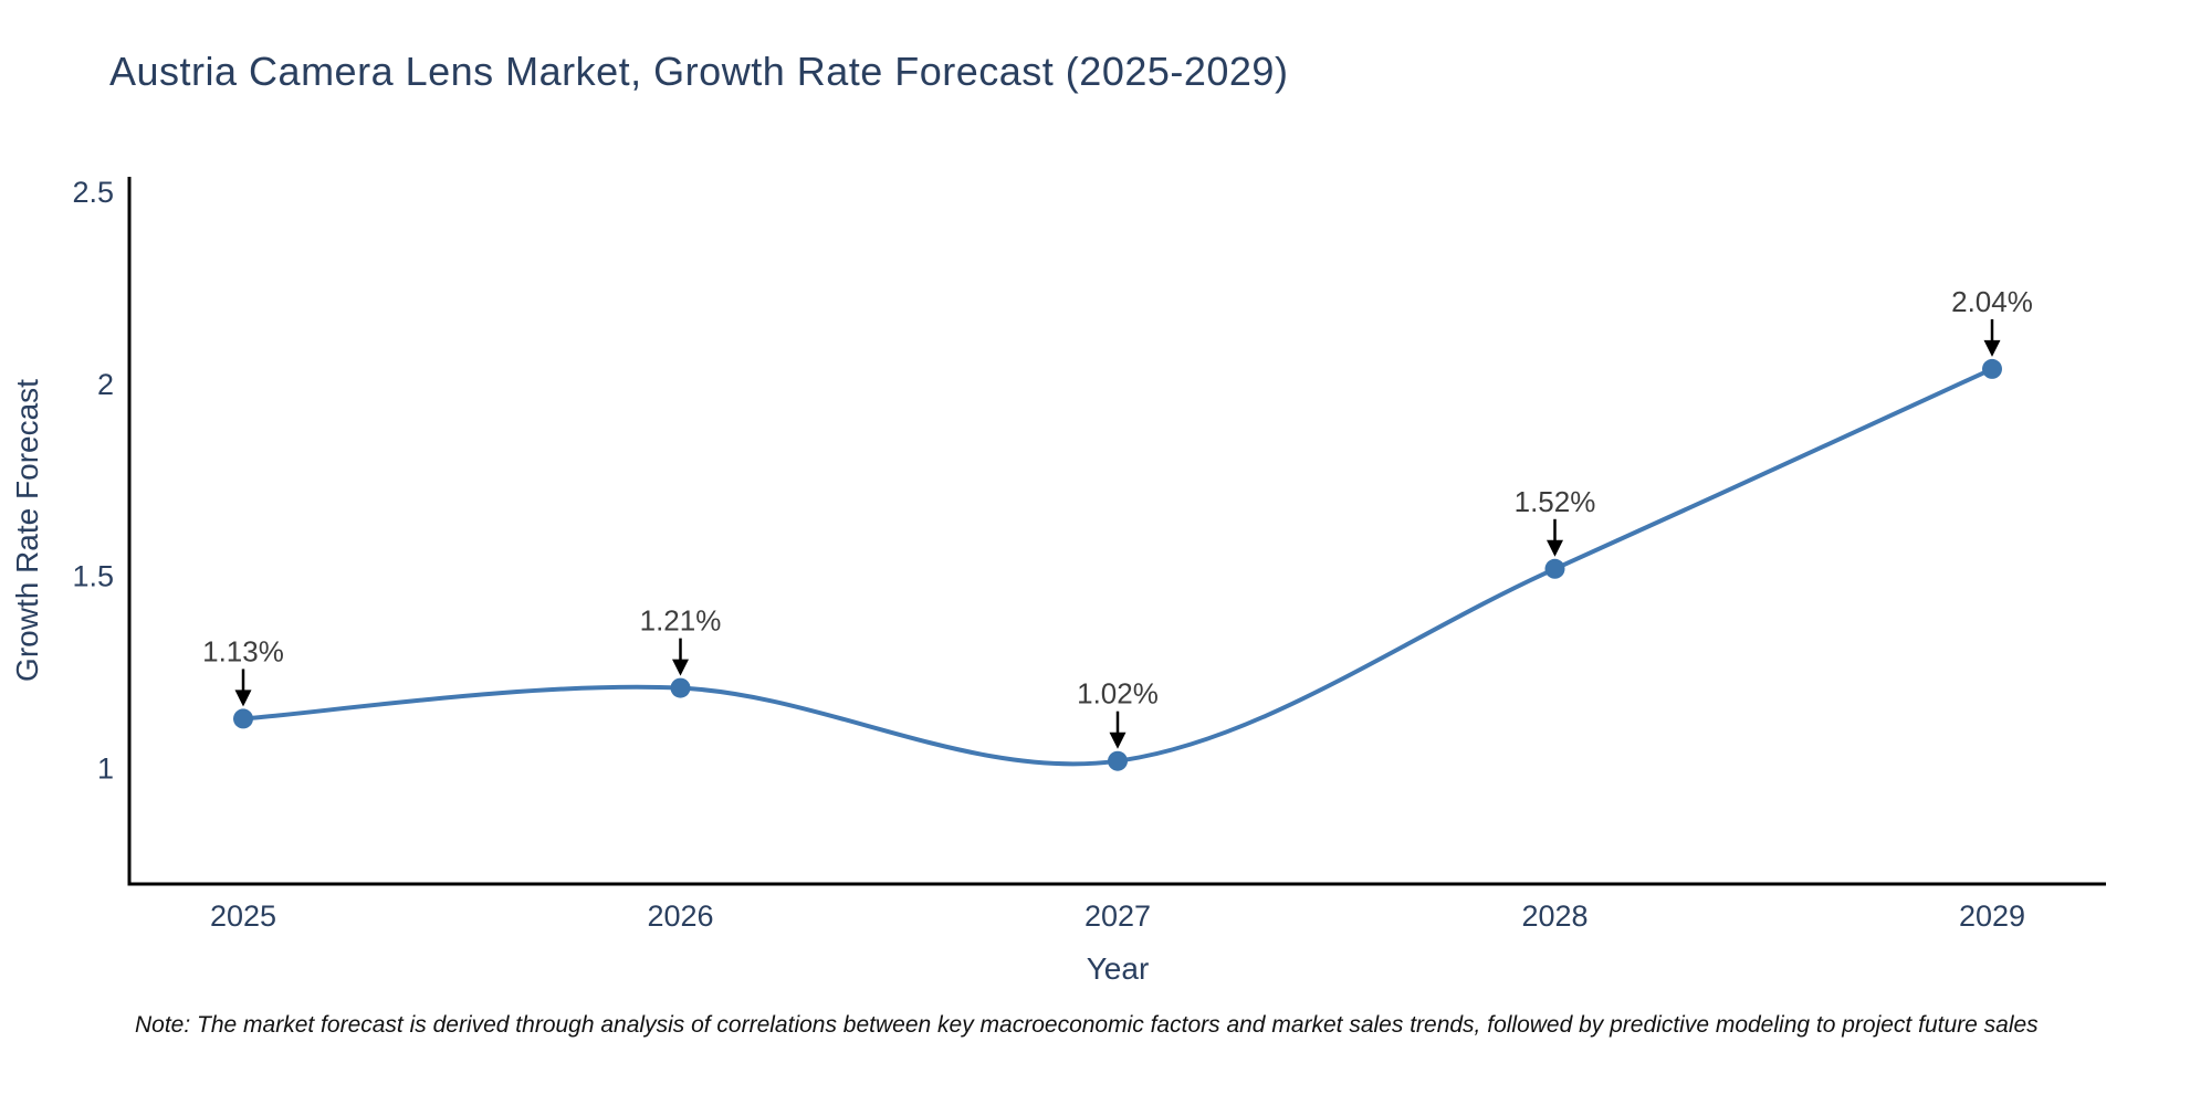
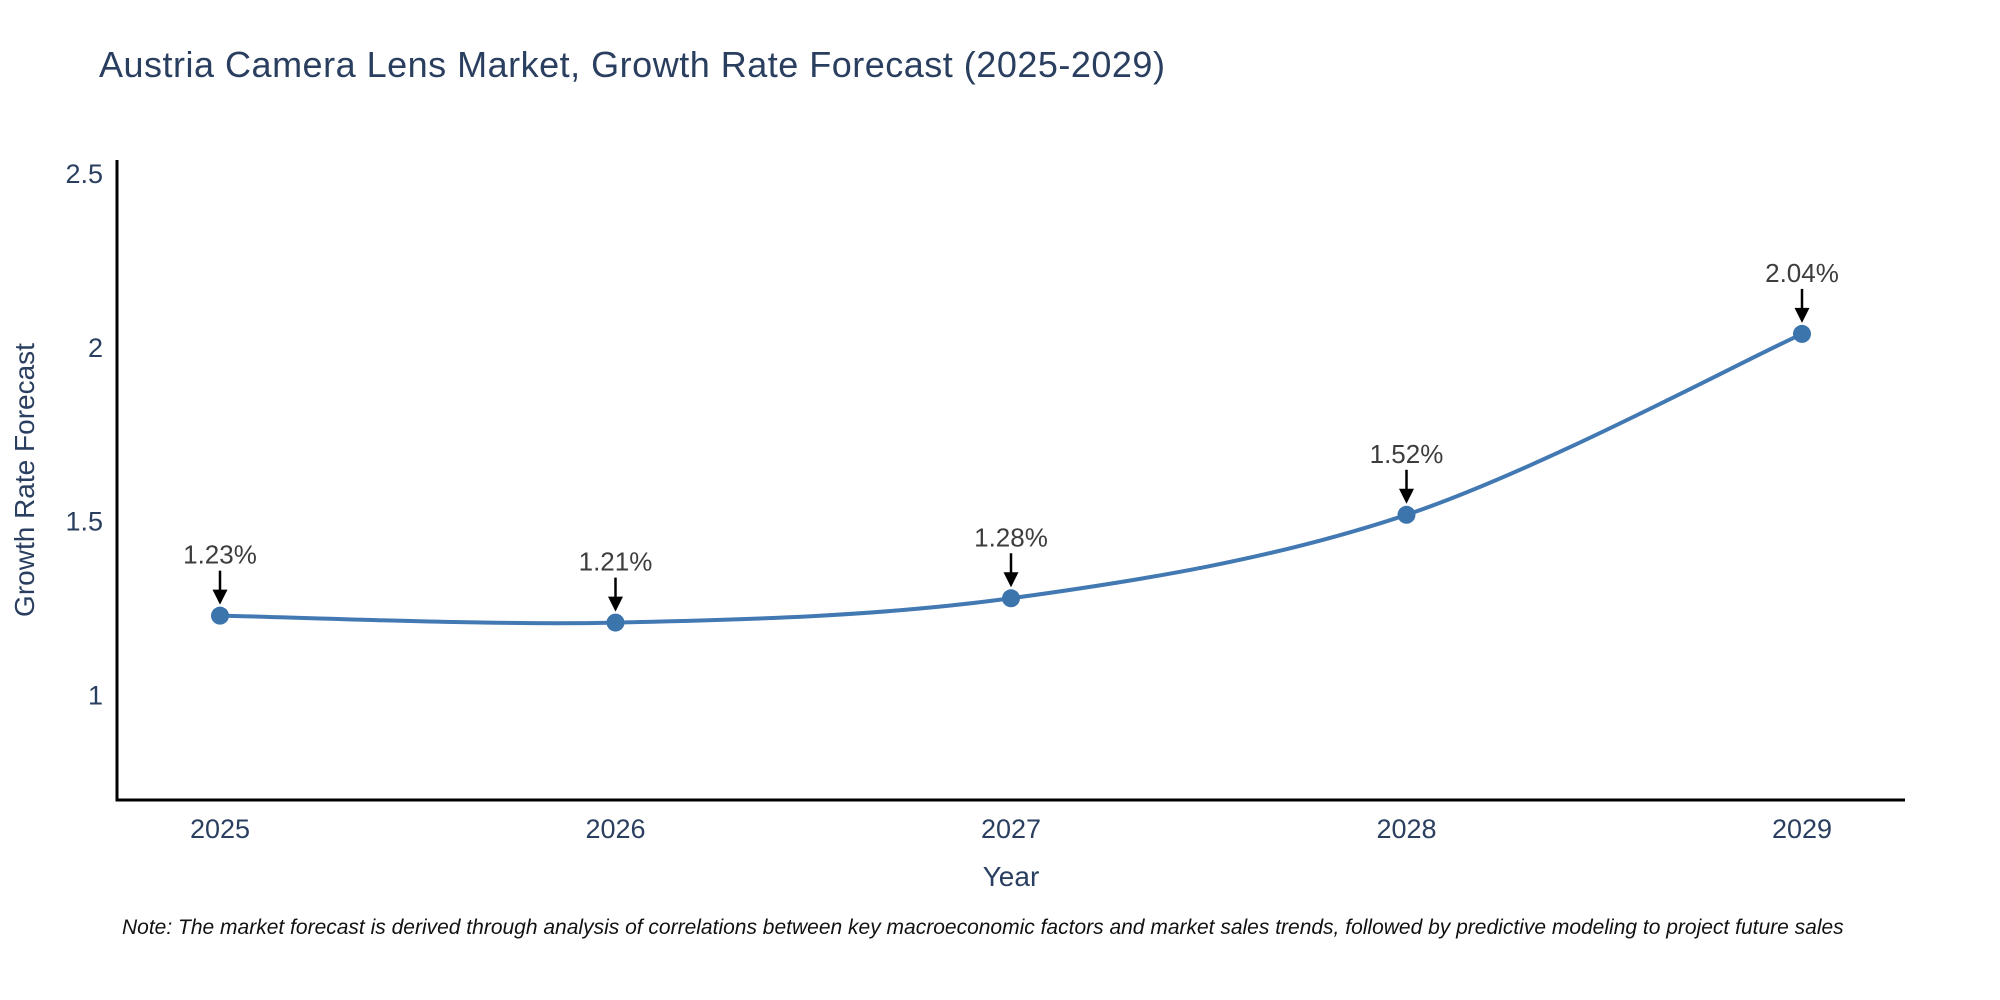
2025: 1.13% -> 1.23%
2027: 1.02% -> 1.28%
